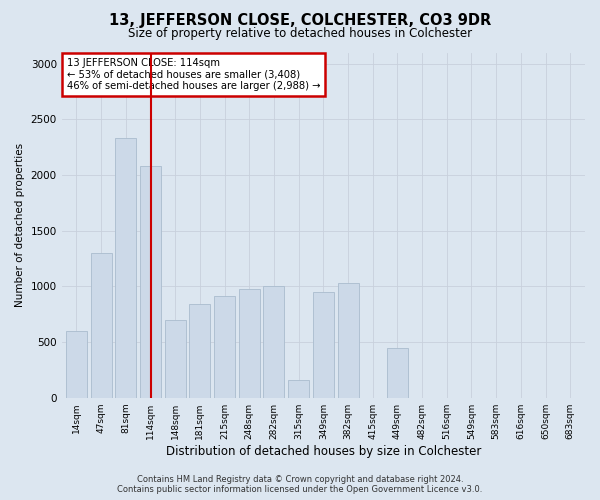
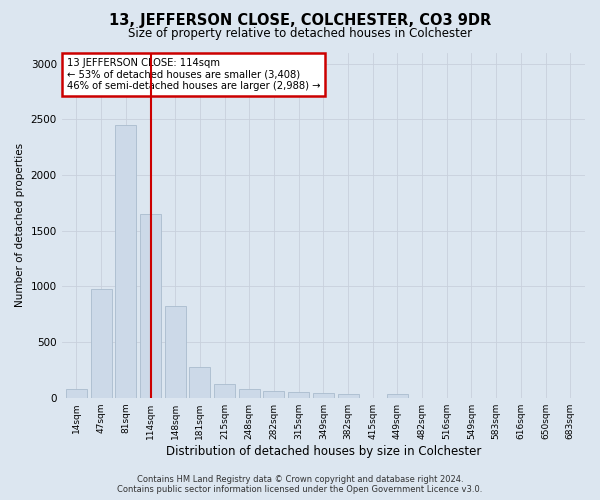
14sqm: 600 -> 80
47sqm: 1300 -> 980
81sqm: 2330 -> 2450
114sqm: 2080 -> 1650
148sqm: 700 -> 820
181sqm: 840 -> 280
215sqm: 910 -> 120
248sqm: 980 -> 80
282sqm: 1000 -> 60
315sqm: 160 -> 50
349sqm: 950 -> 40
382sqm: 1030 -> 30
449sqm: 450 -> 30
